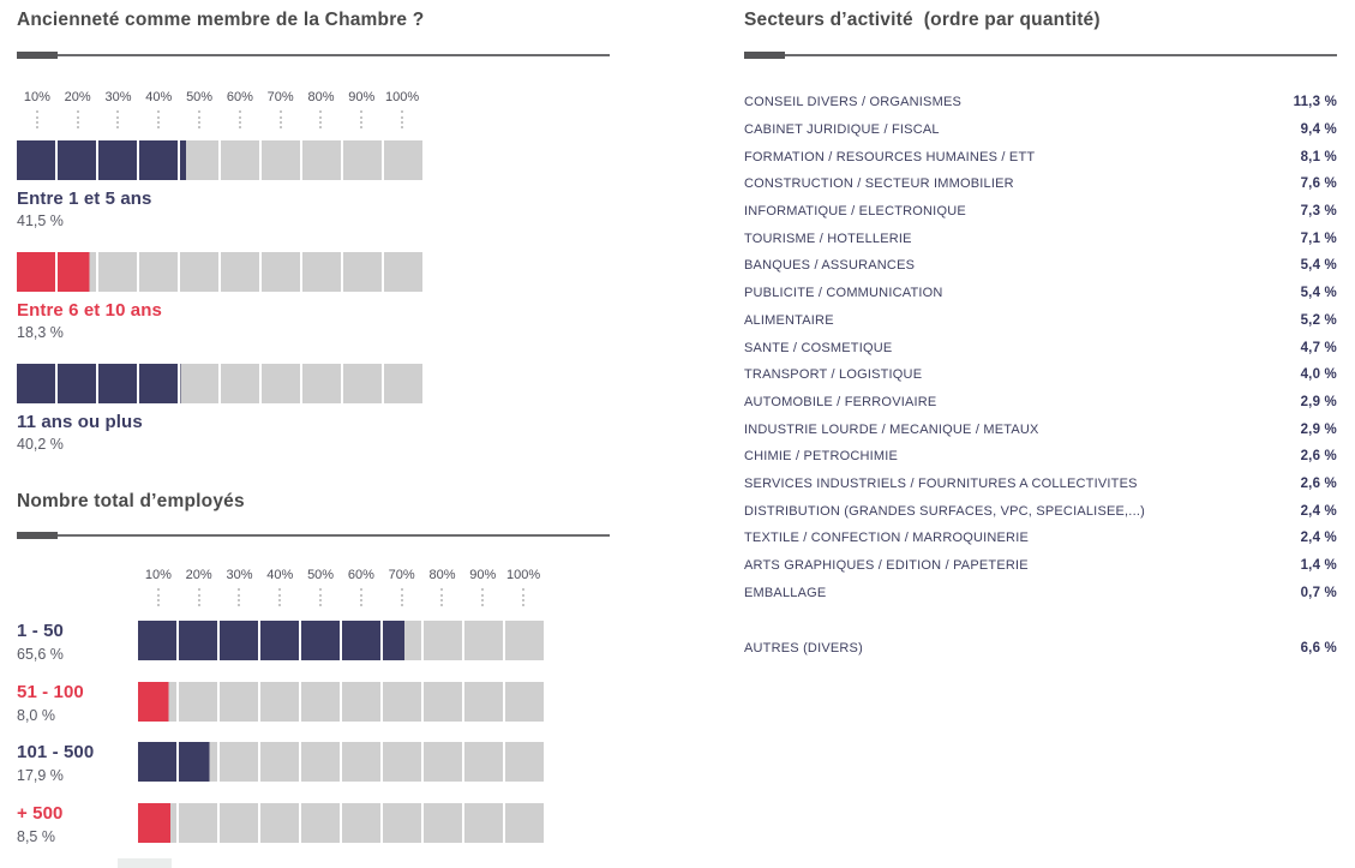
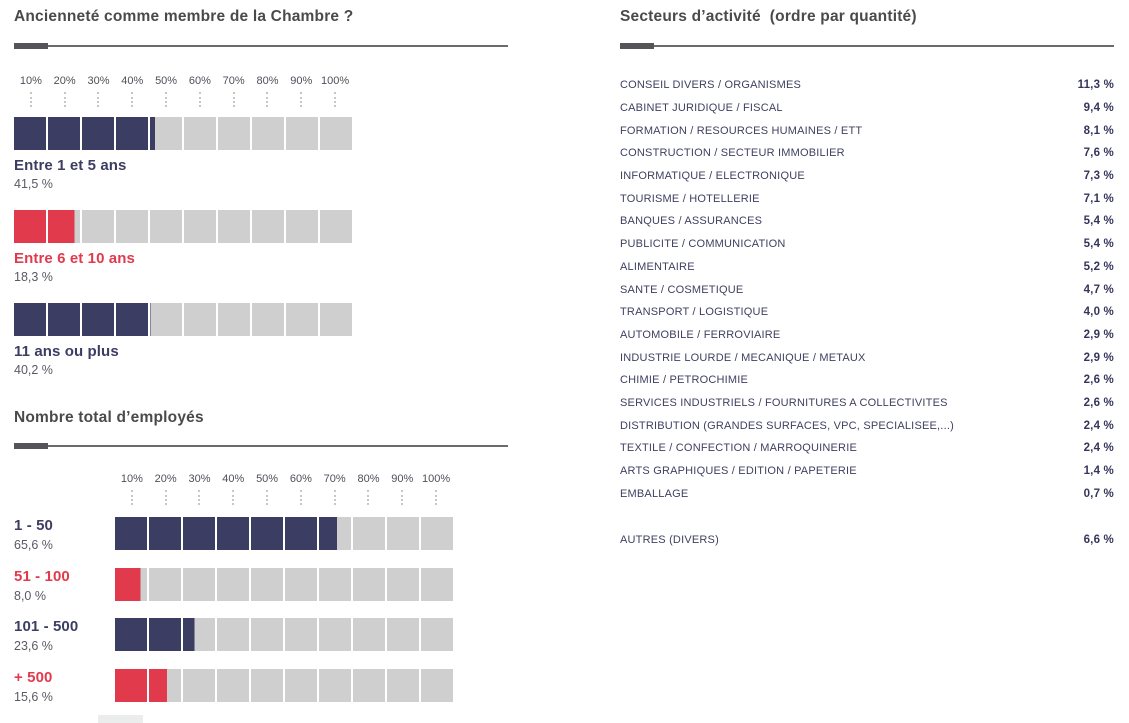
Nombre total d’employés/101 - 500: 17,9 -> 23,6
Nombre total d’employés/+ 500: 8,5 -> 15,6
